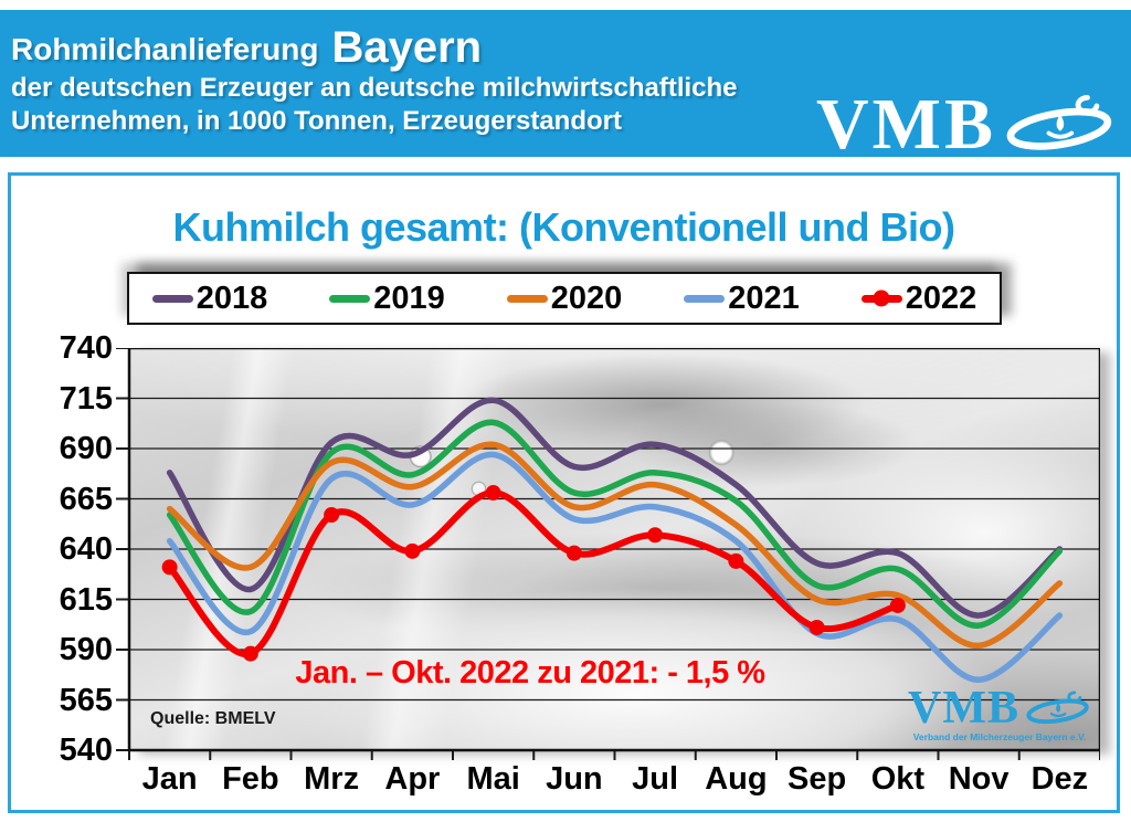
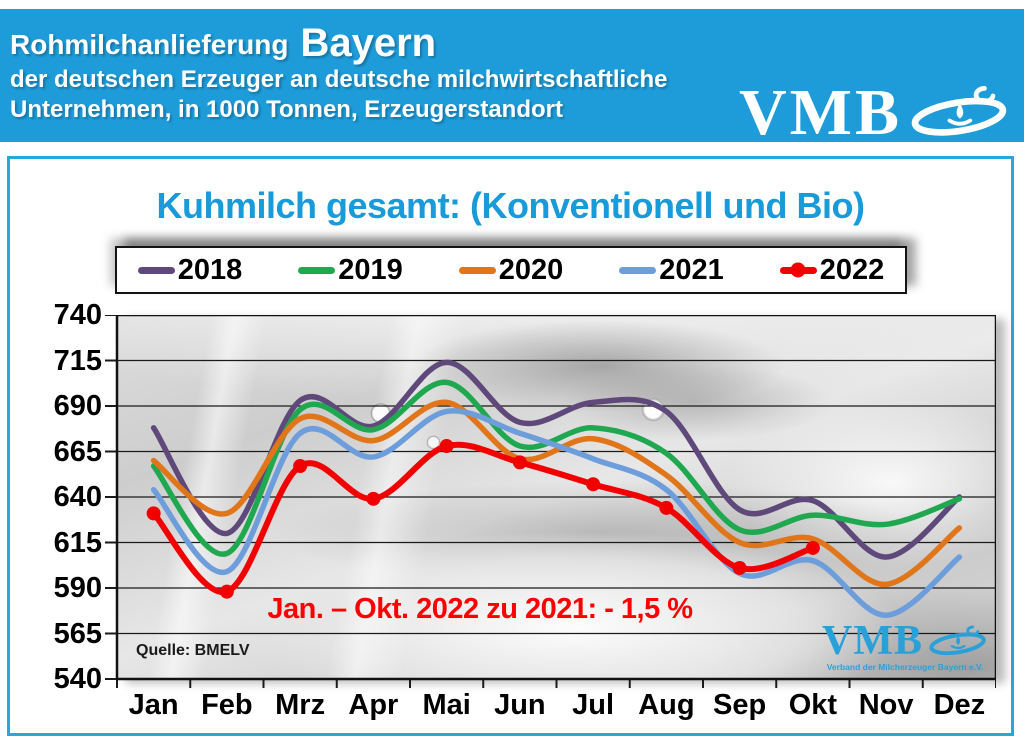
2018/Apr: 687 -> 679
2021/Jun: 655 -> 675
2022/Jun: 638 -> 659
2018/Aug: 672 -> 687
2019/Nov: 602 -> 625
